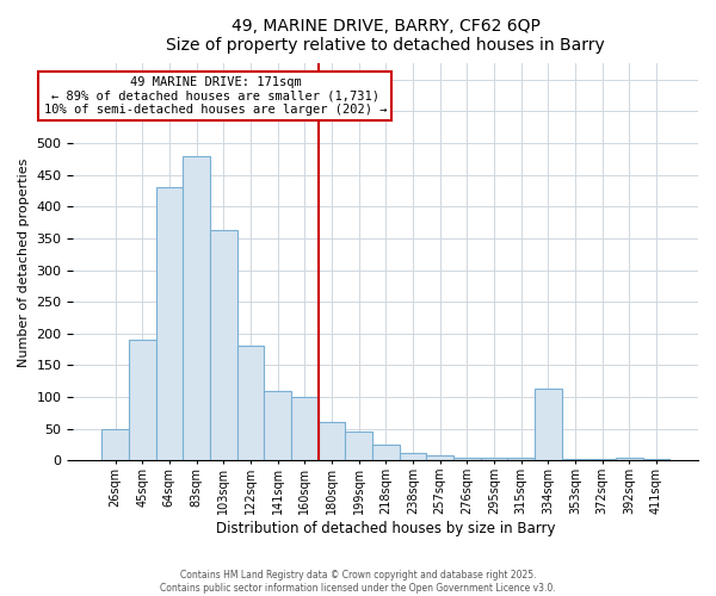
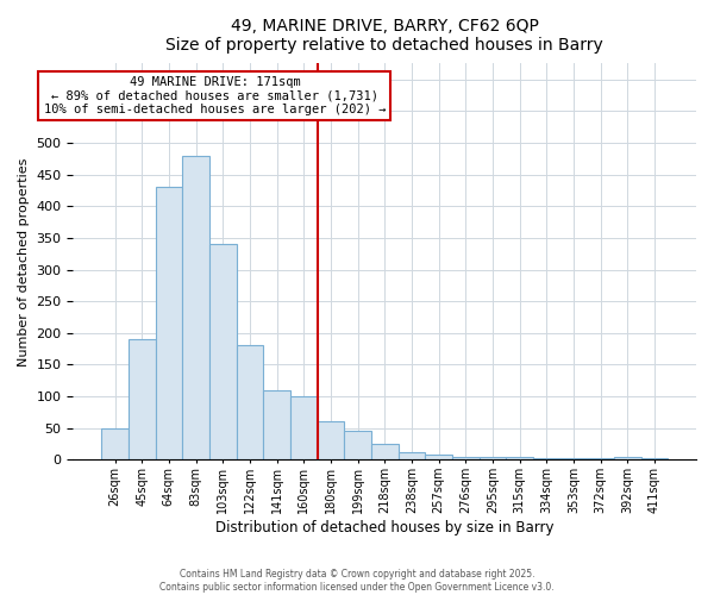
103sqm: 362 -> 340
334sqm: 114 -> 3
